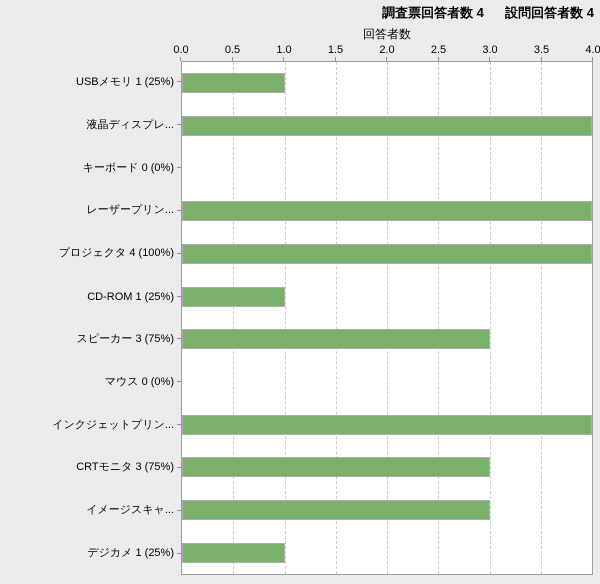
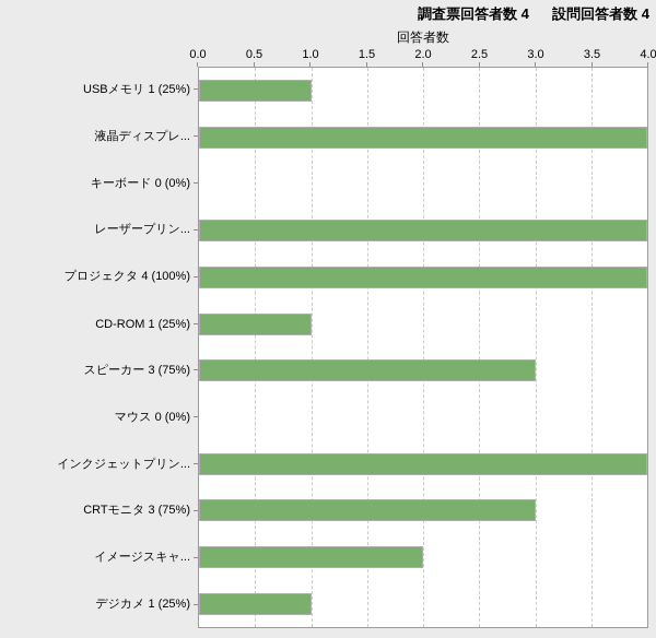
イメージスキャ...: 3 -> 2
